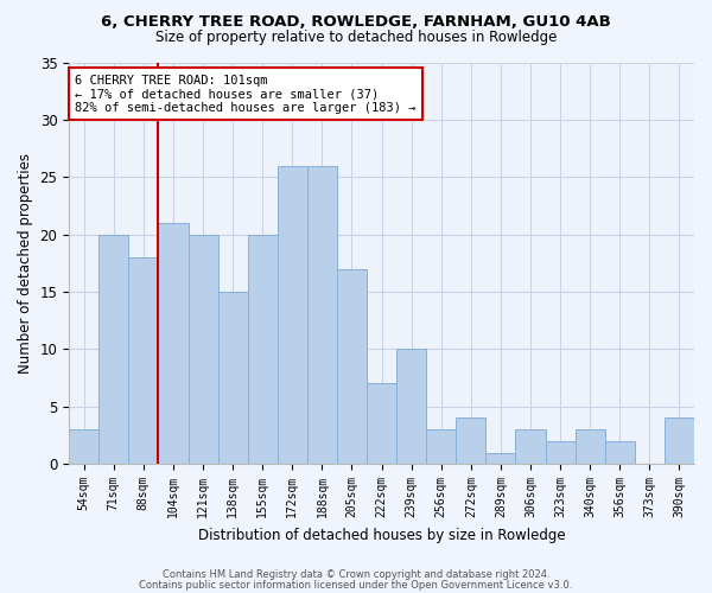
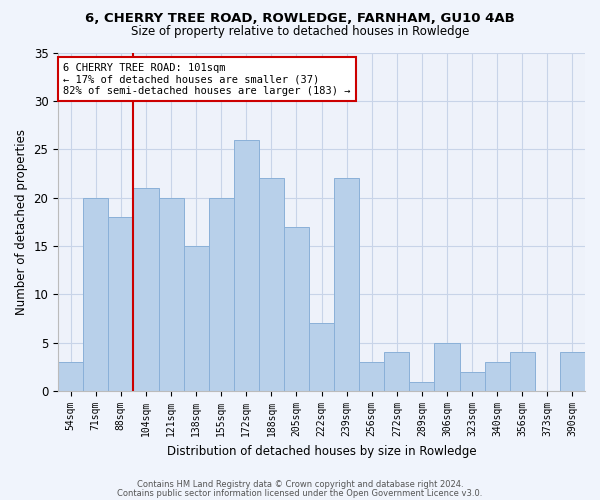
188sqm: 26 -> 22
239sqm: 10 -> 22
306sqm: 3 -> 5
356sqm: 2 -> 4
